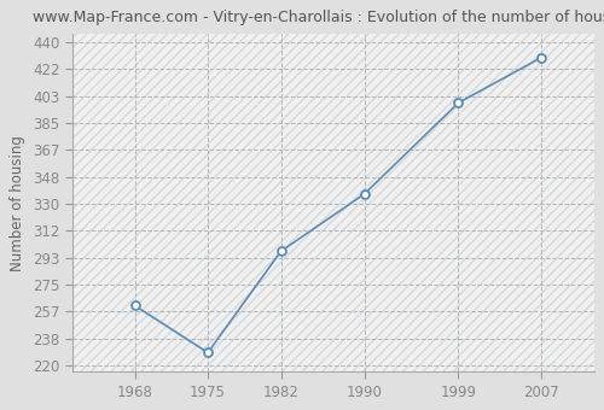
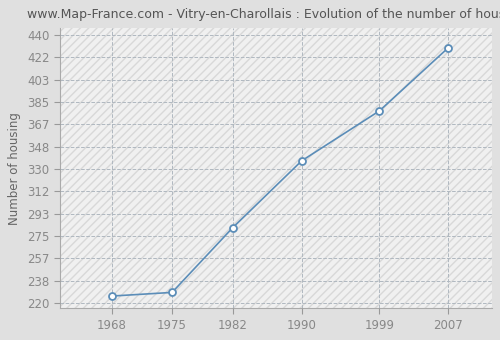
1968: 261 -> 226
1982: 298 -> 282
1999: 399 -> 378
